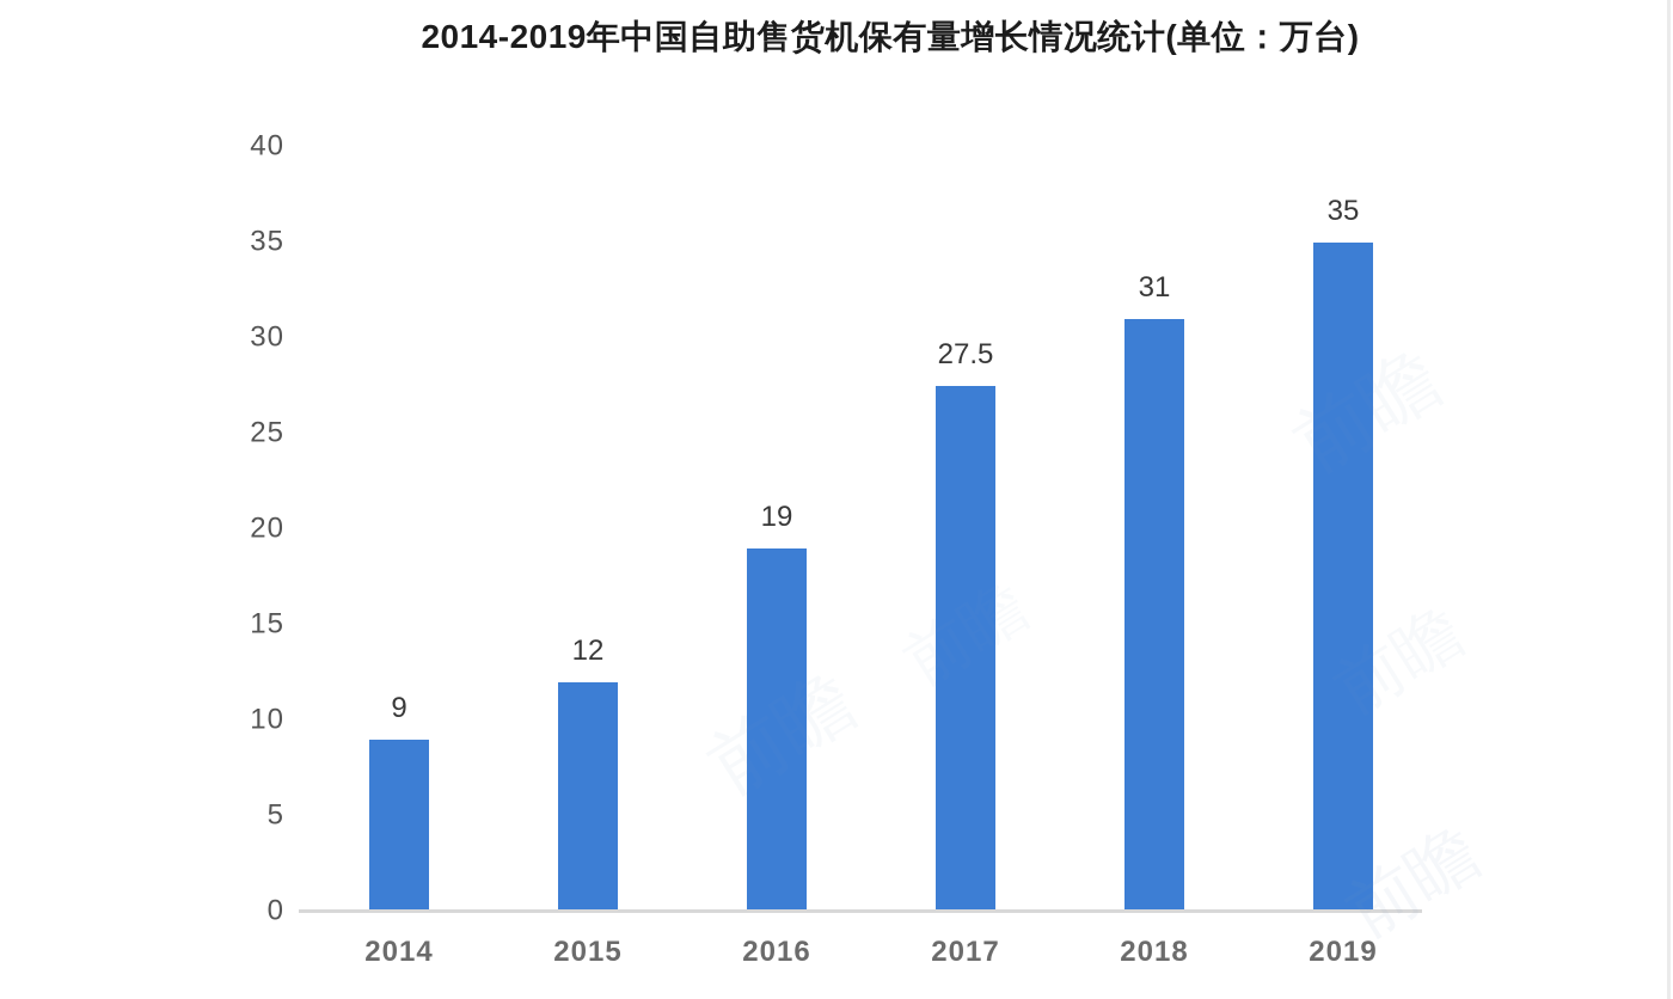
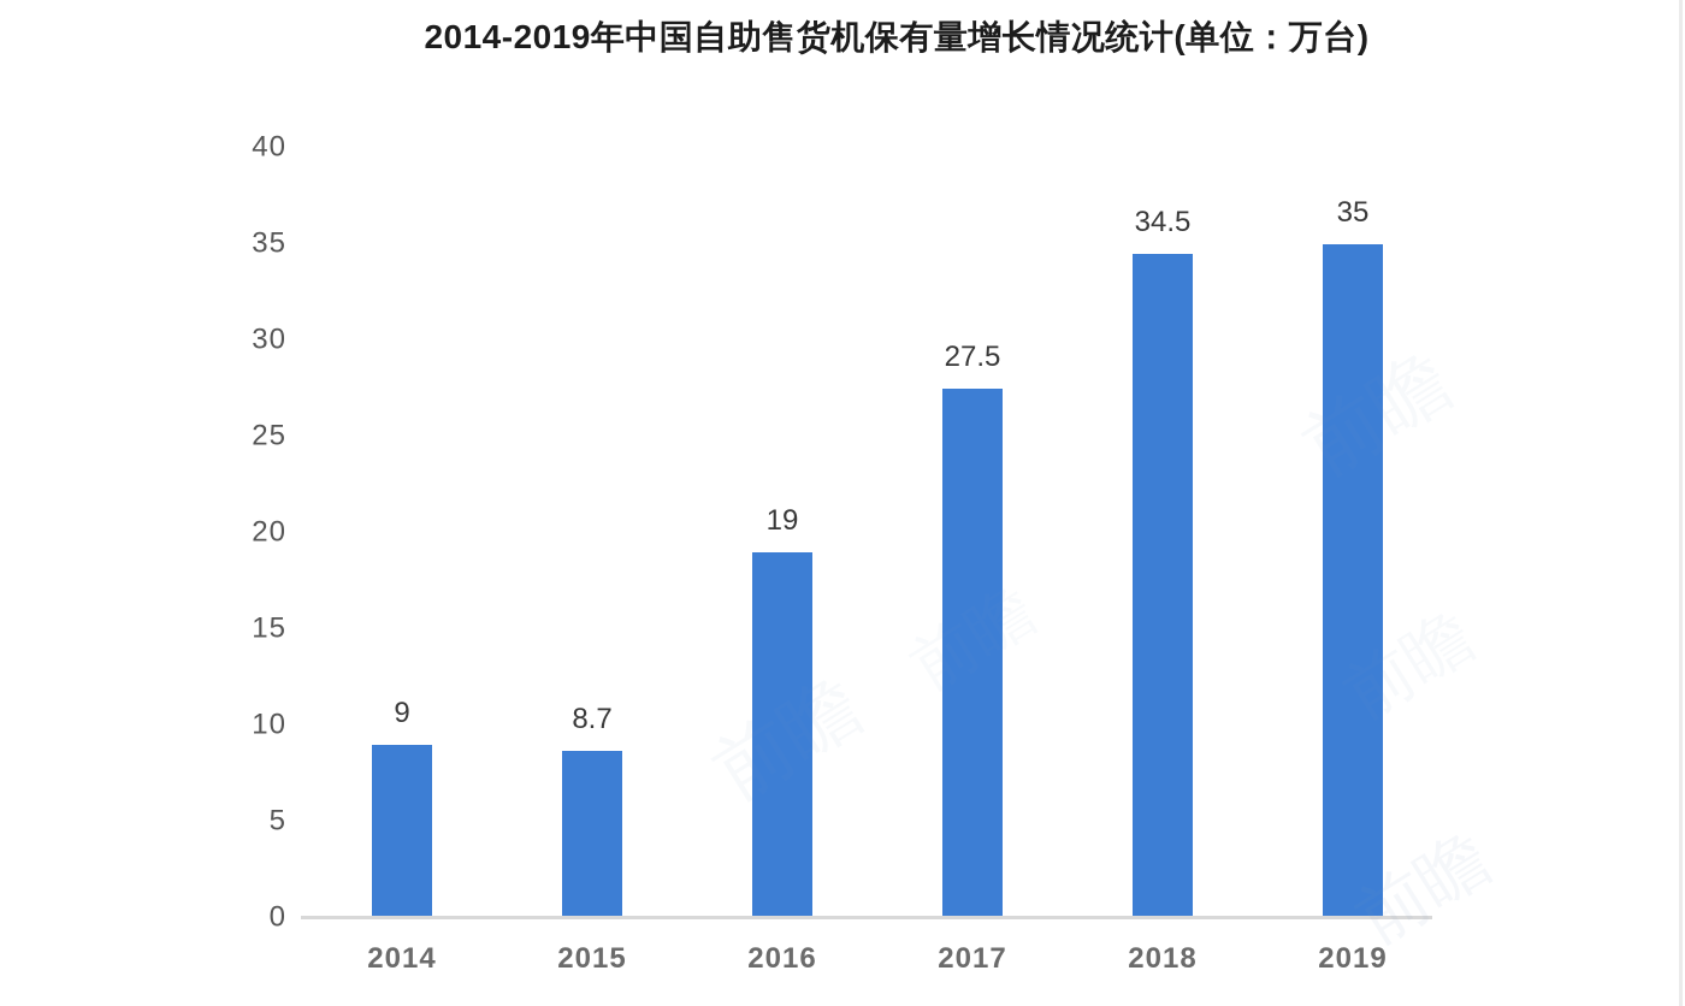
2015: 12 -> 8.7
2018: 31 -> 34.5
